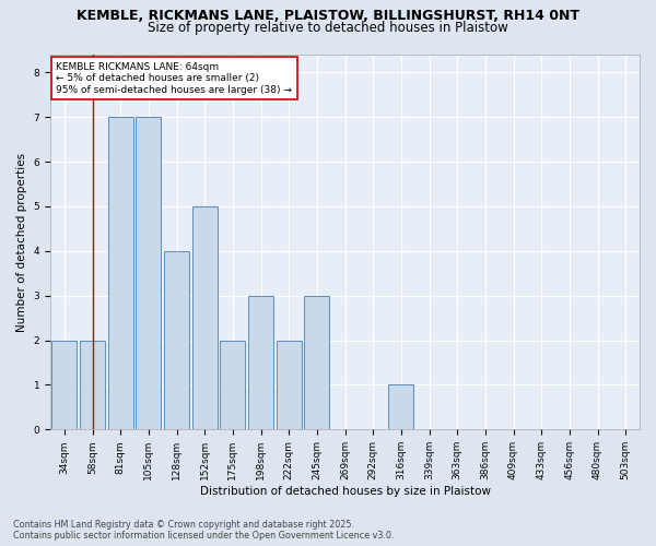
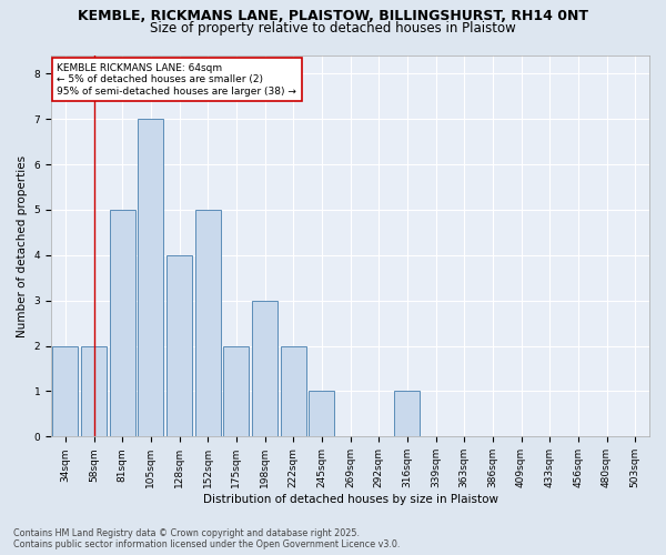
81sqm: 7 -> 5
245sqm: 3 -> 1
